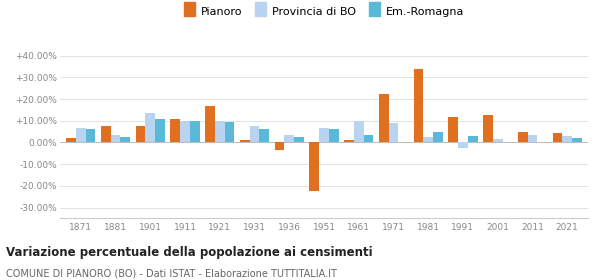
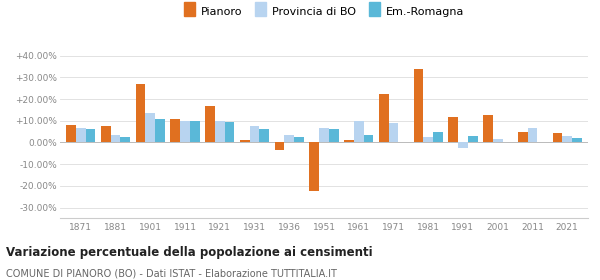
Pianoro/1871: 2.0% -> 8.0%
Pianoro/1901: 7.5% -> 27.0%
Provincia di BO/2011: 3.5% -> 6.5%
